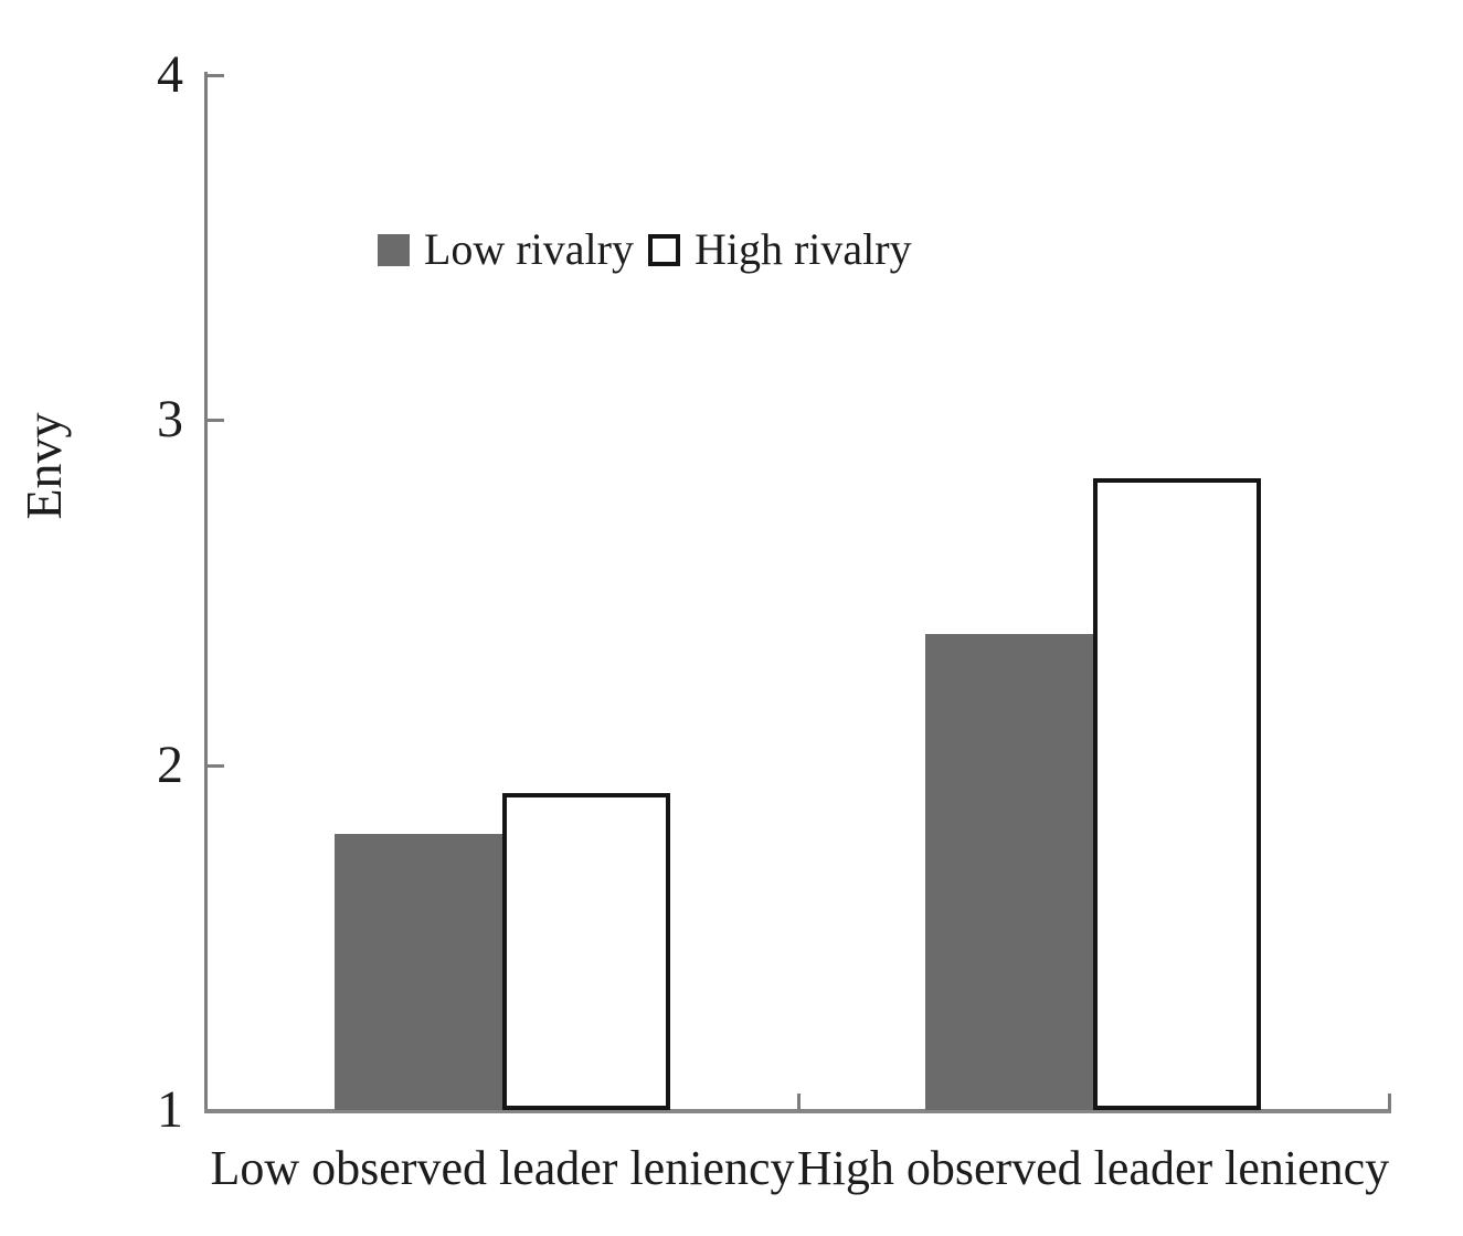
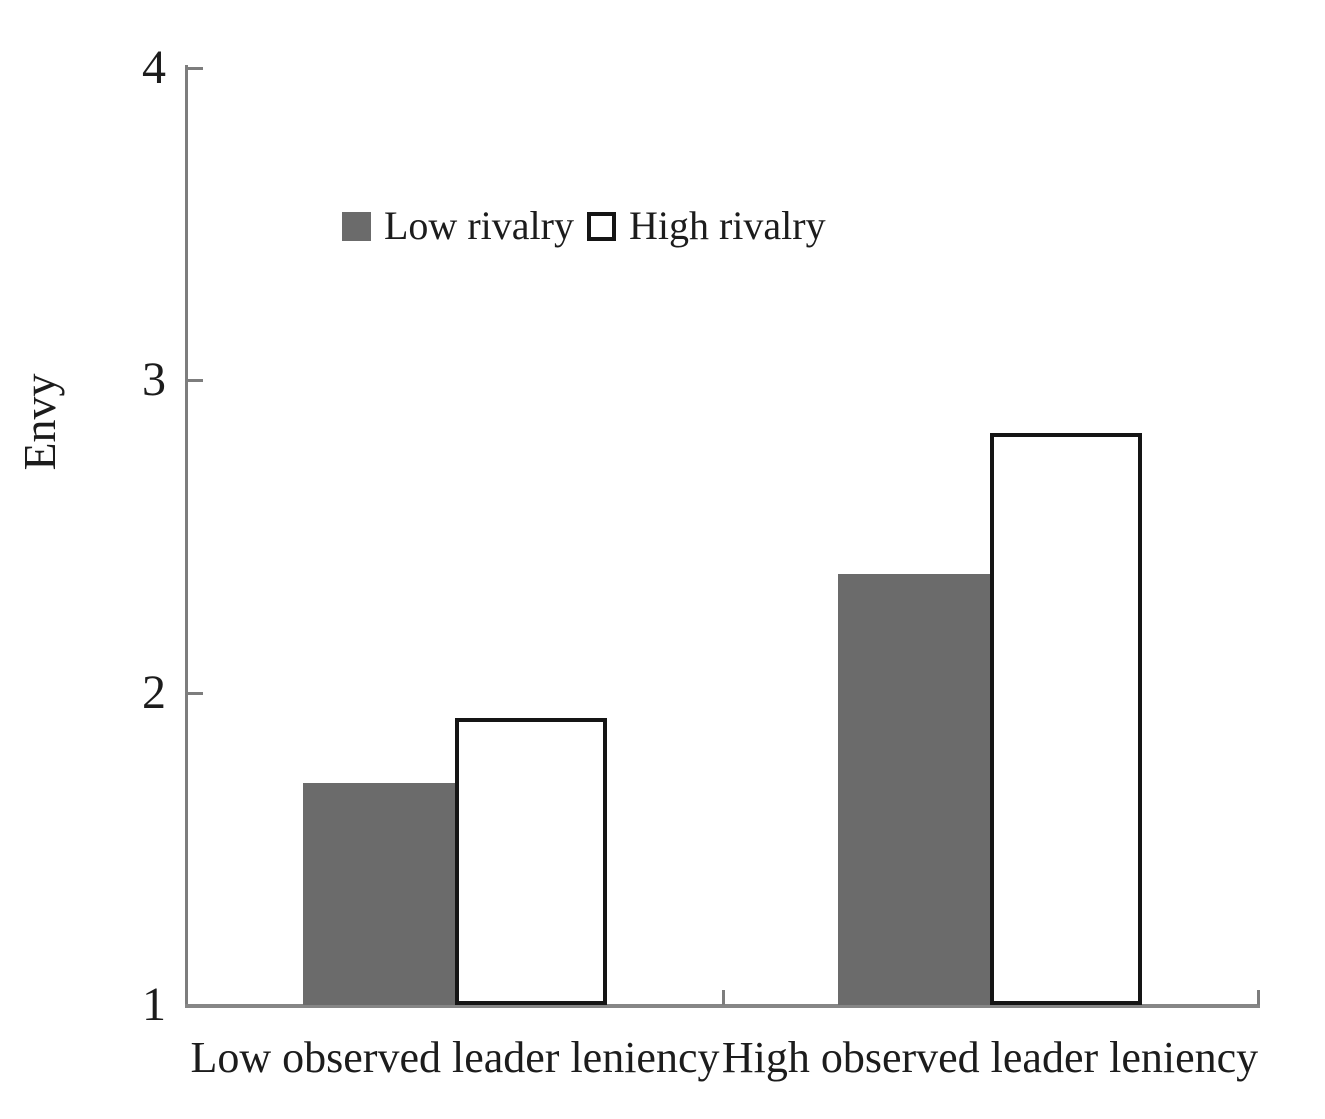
Low rivalry/Low observed leader leniency: 1.80 -> 1.71
